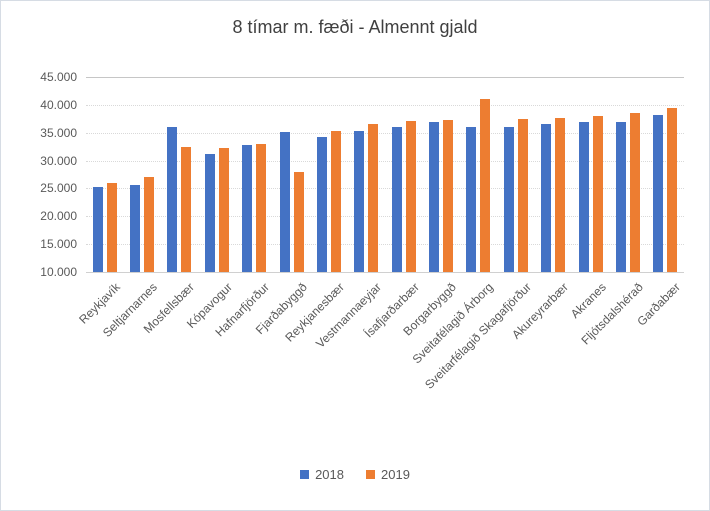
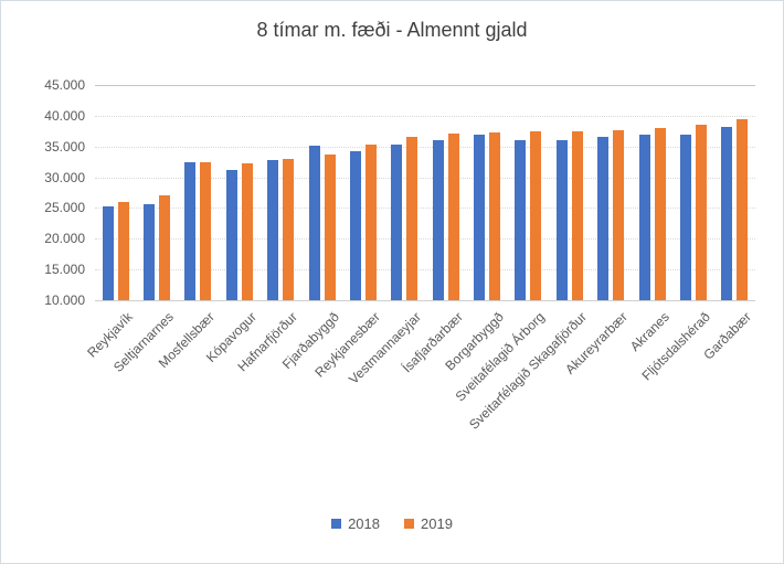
2018/Mosfellsbær: 36000 -> 32000
2019/Fjarðabyggð: 28000 -> 34000
2019/Sveitafélagið Árborg: 41000 -> 37000
